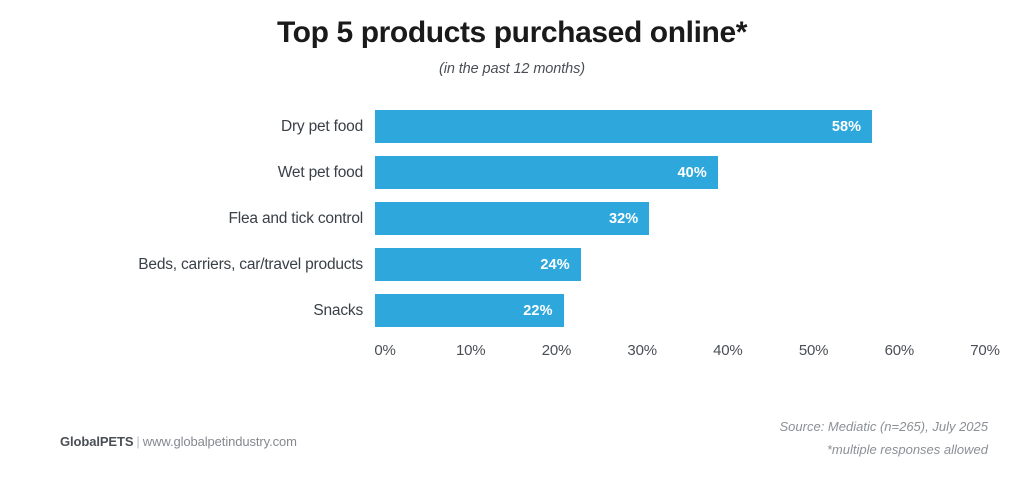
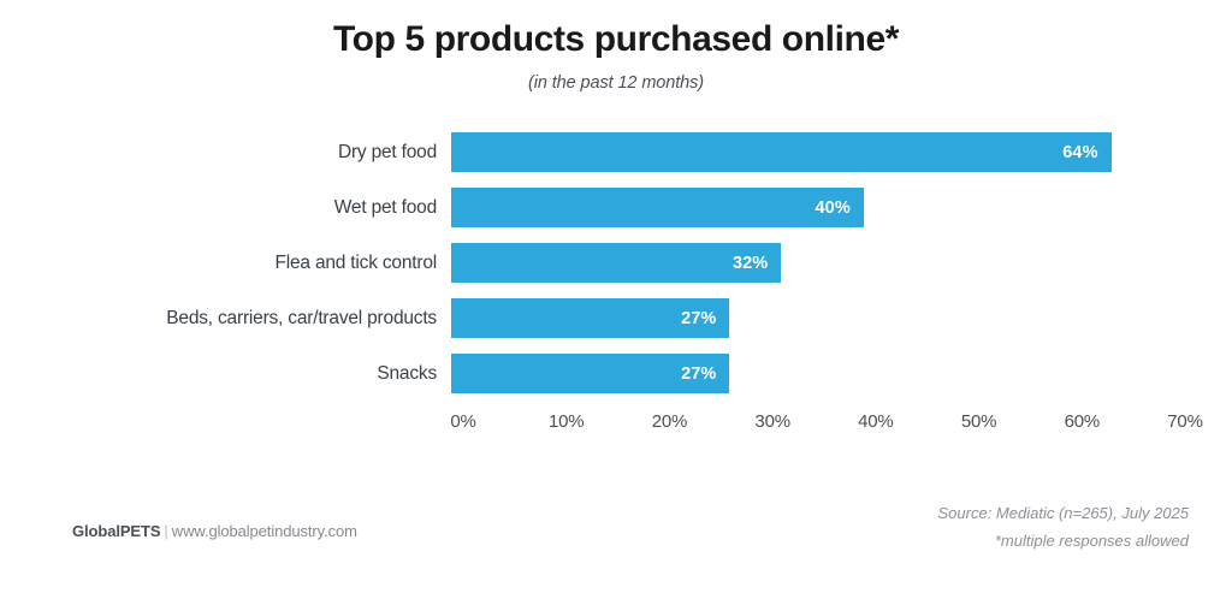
Dry pet food: 58% -> 64%
Beds, carriers, car/travel products: 24% -> 27%
Snacks: 22% -> 27%
